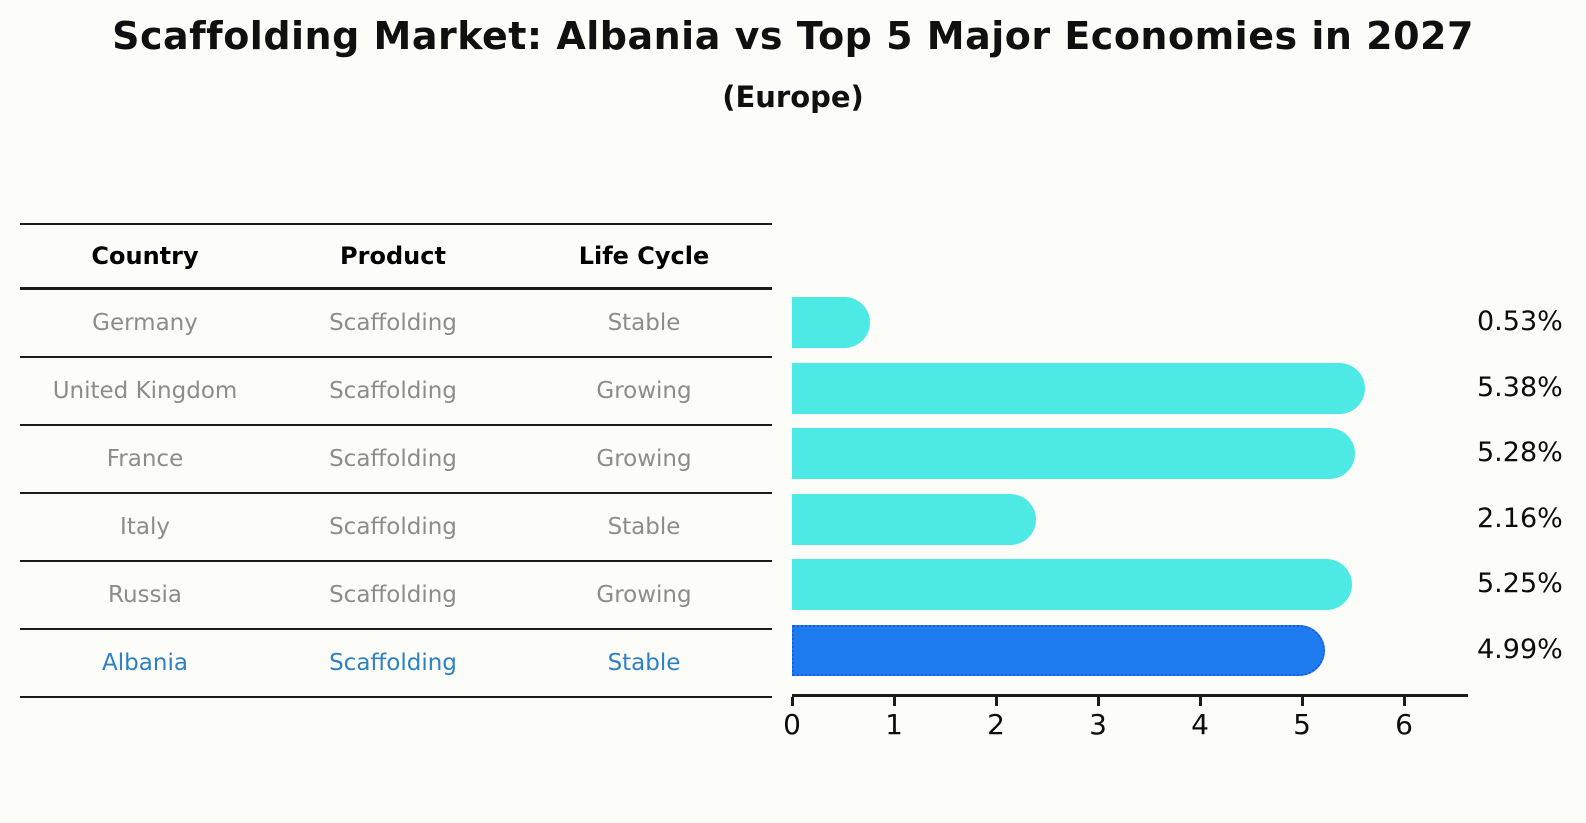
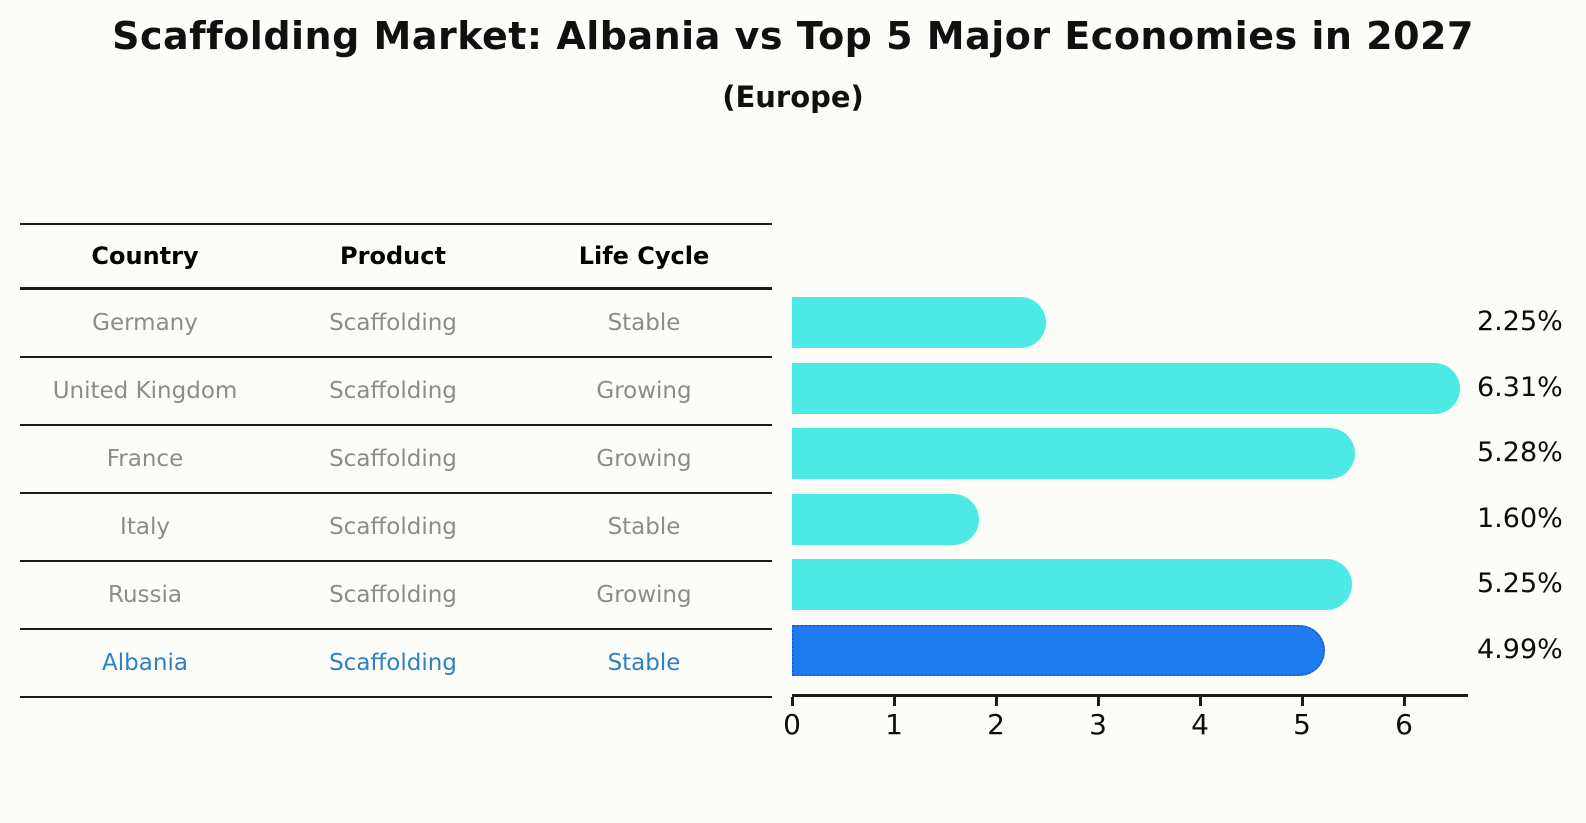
Germany: 0.53% -> 2.25%
United Kingdom: 5.38% -> 6.31%
Italy: 2.16% -> 1.60%
